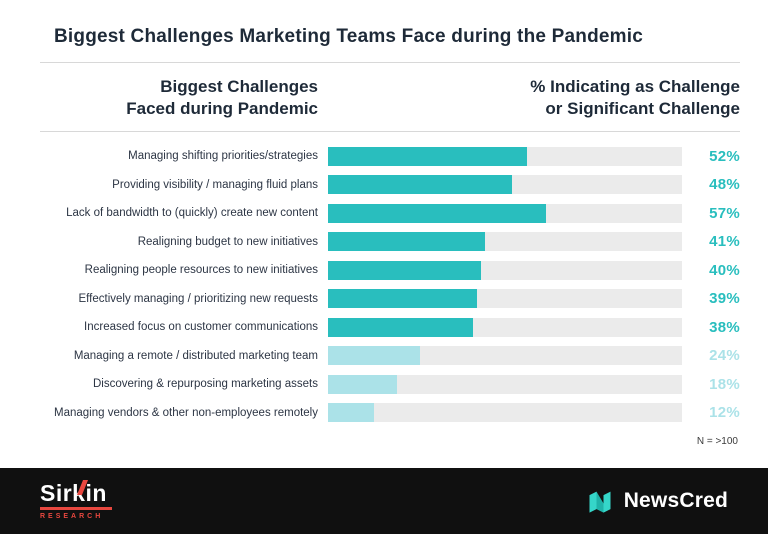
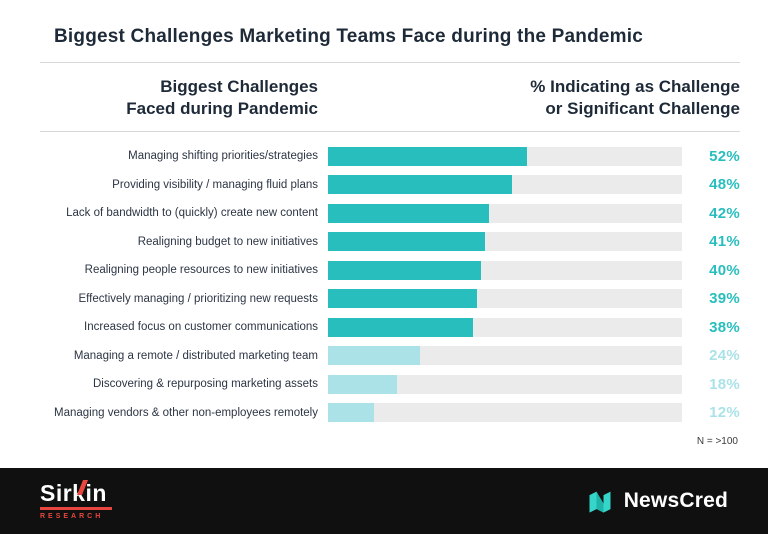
Lack of bandwidth to (quickly) create new content: 57% -> 42%
